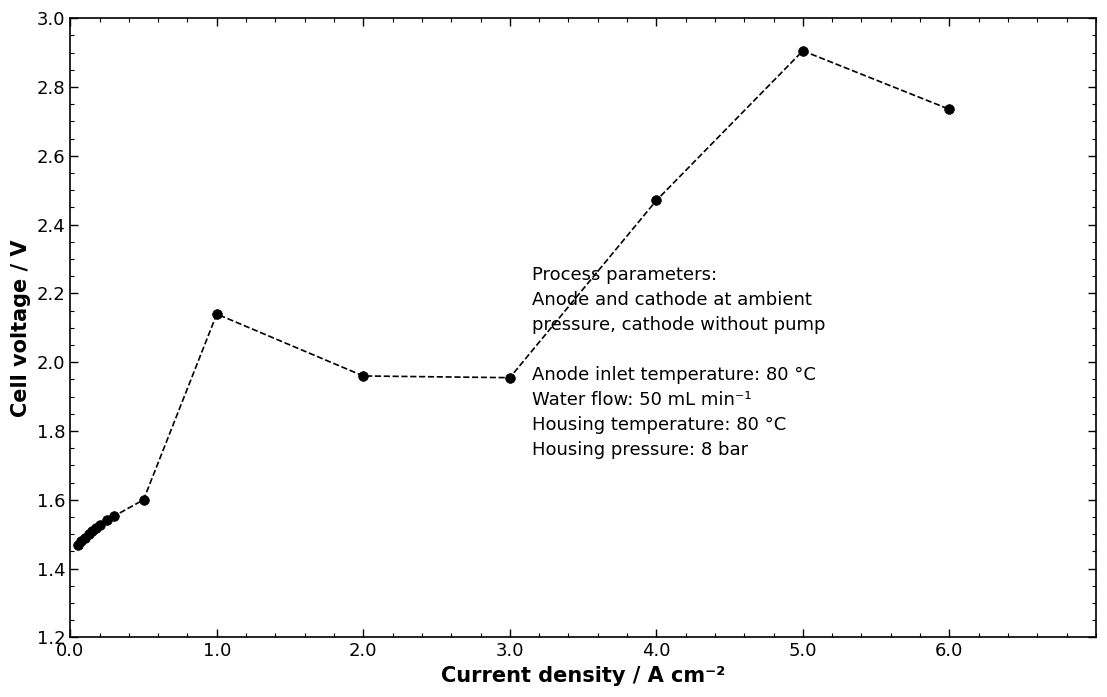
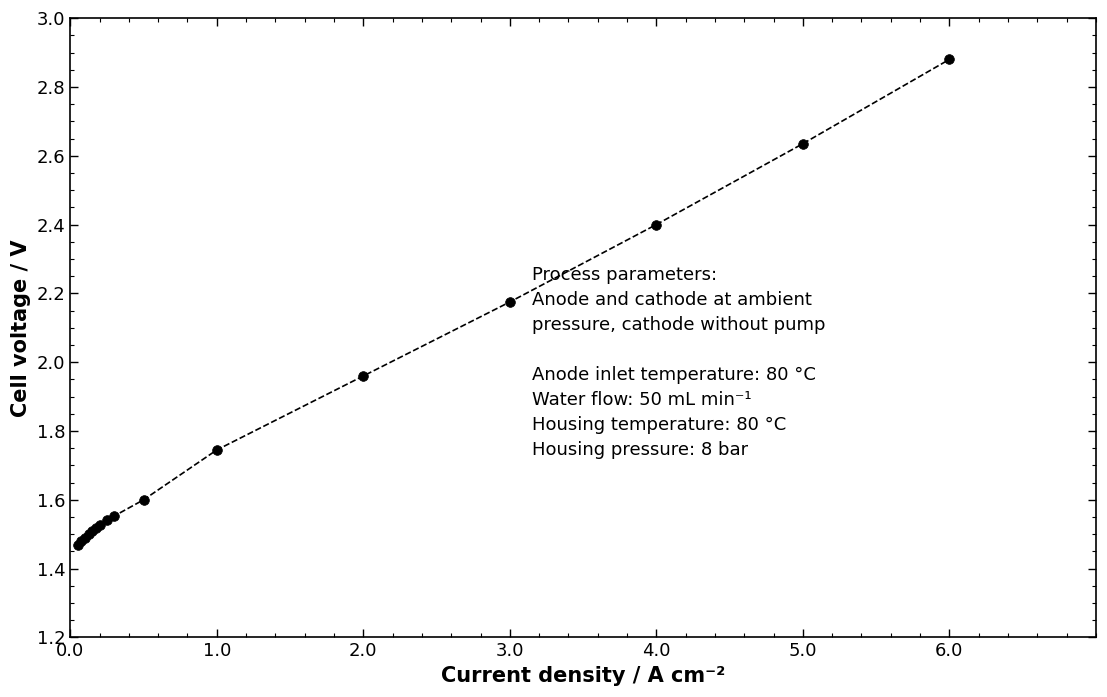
1.0: 2.140 -> 1.745
3.0: 1.955 -> 2.175
4.0: 2.470 -> 2.400
5.0: 2.905 -> 2.635
6.0: 2.735 -> 2.880
